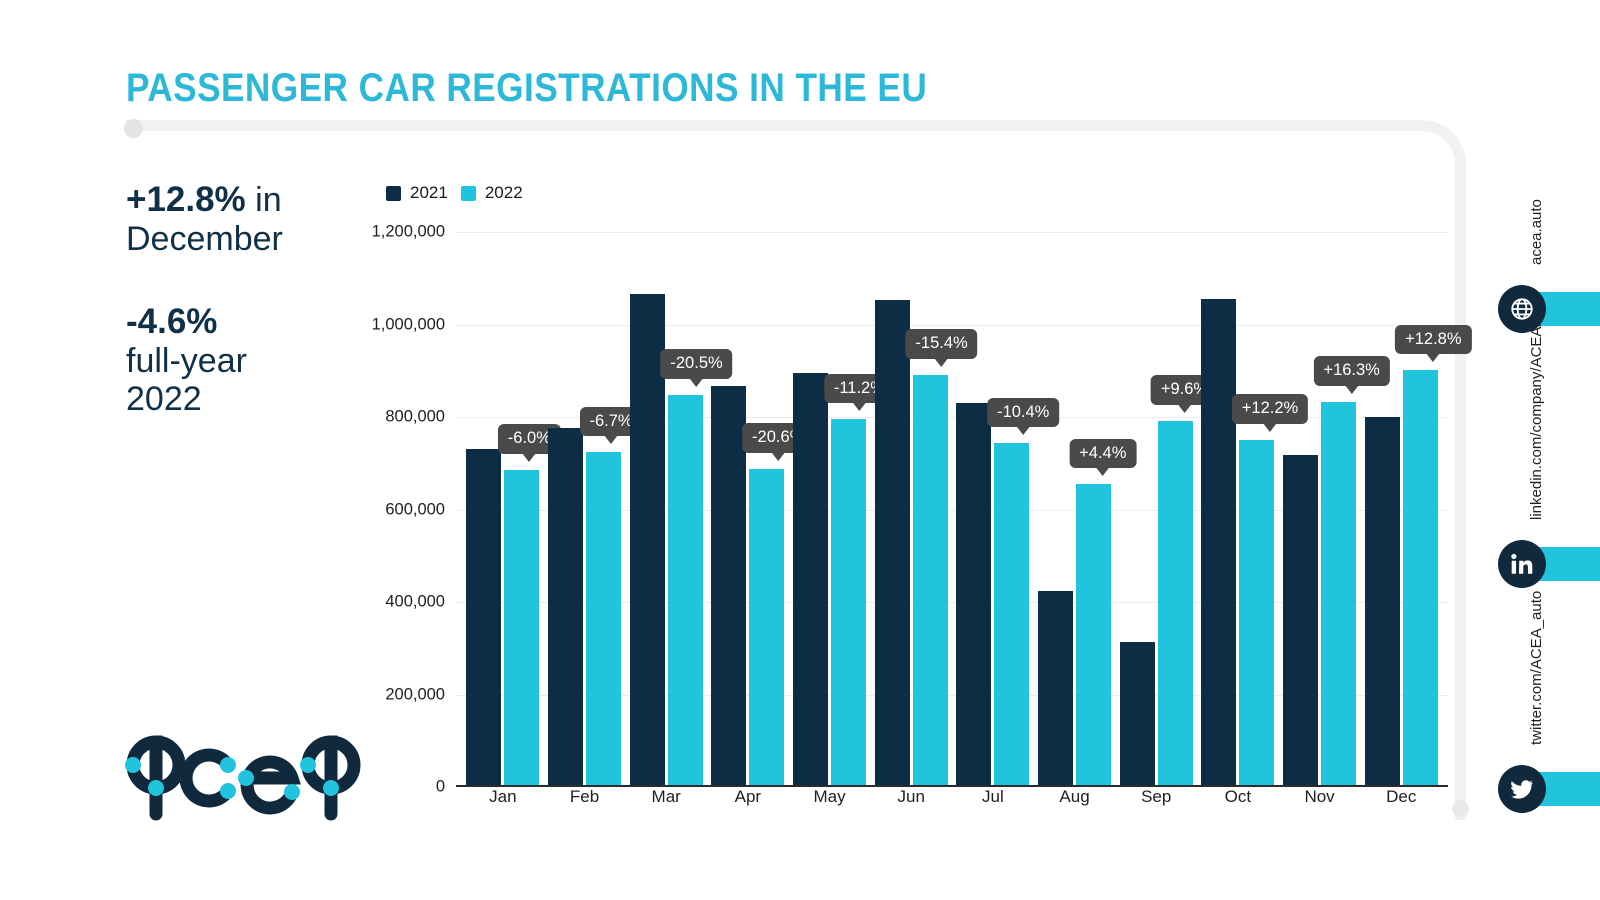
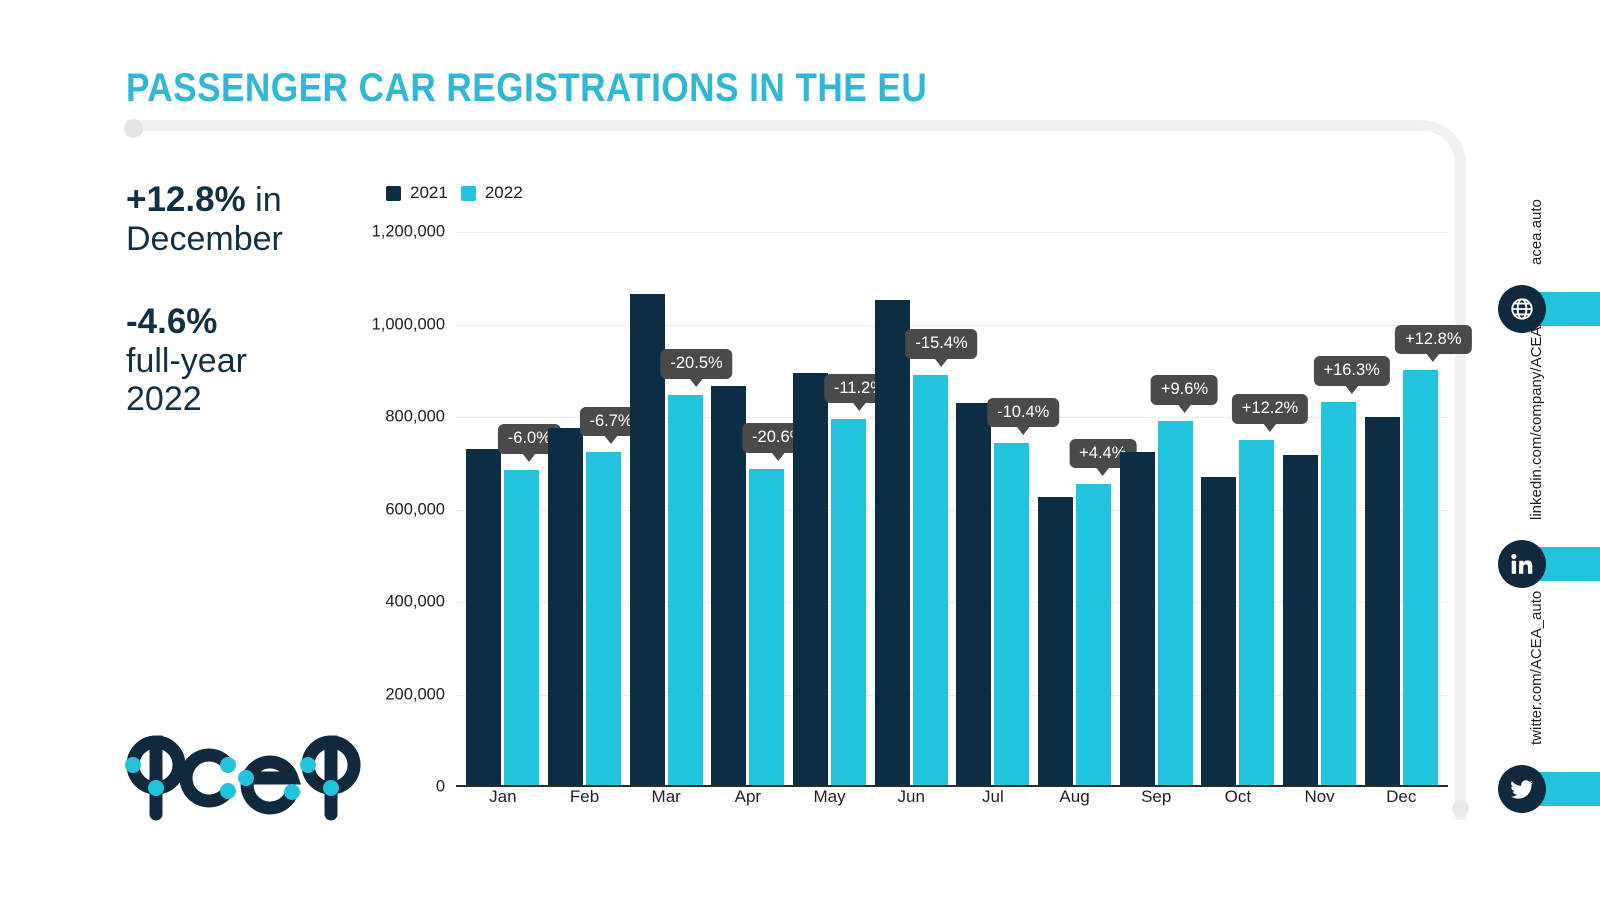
2021/Aug: 420000 -> 620000
2021/Sep: 310000 -> 720000
2021/Oct: 1050000 -> 660000
